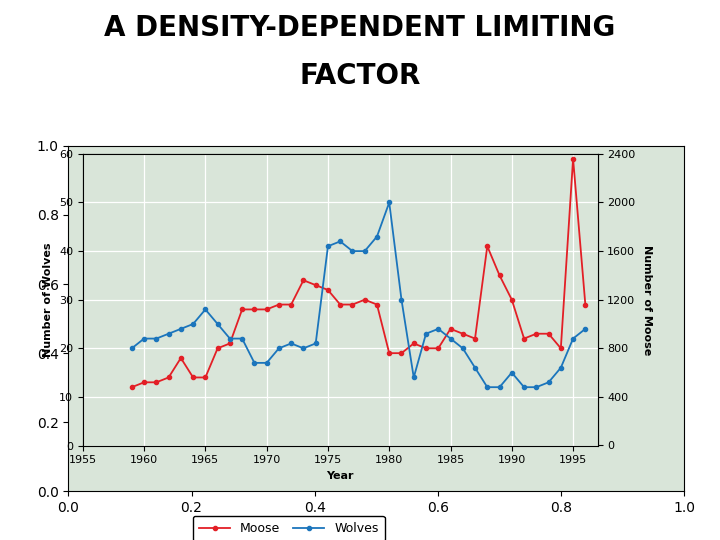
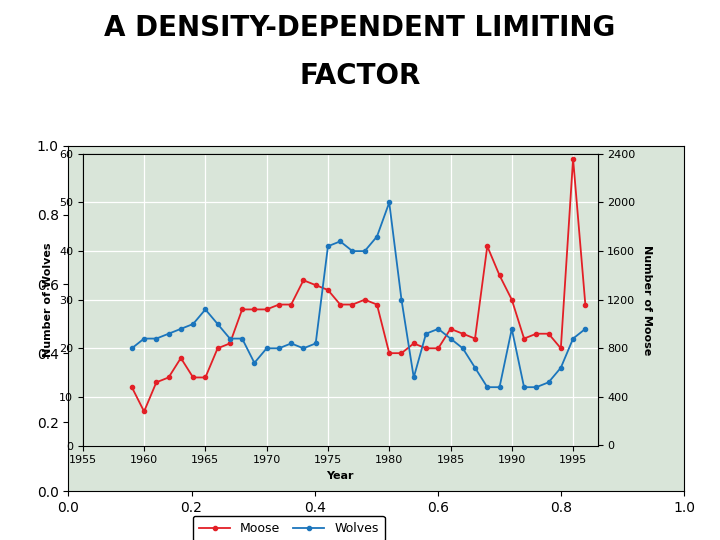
Moose/1960: 13 -> 7
Wolves/1970: 17 -> 20
Wolves/1990: 15 -> 24
